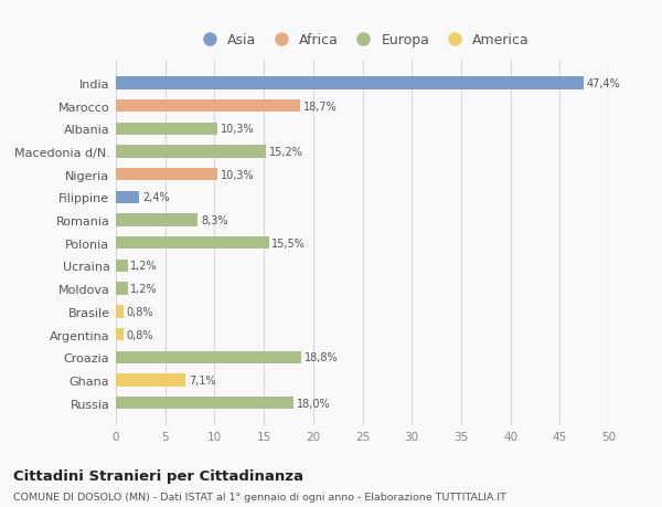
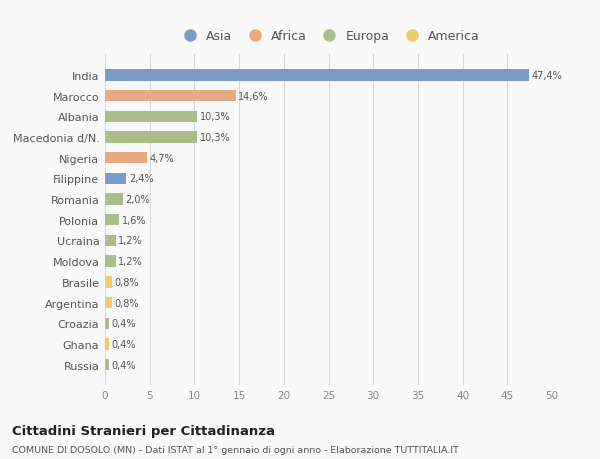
Marocco: 18,7% -> 14,6%
Macedonia d/N.: 15,2% -> 10,3%
Nigeria: 10,3% -> 4,7%
Romania: 8,3% -> 2,0%
Polonia: 15,5% -> 1,6%
Croazia: 18,8% -> 0,4%
Ghana: 7,1% -> 0,4%
Russia: 18,0% -> 0,4%
